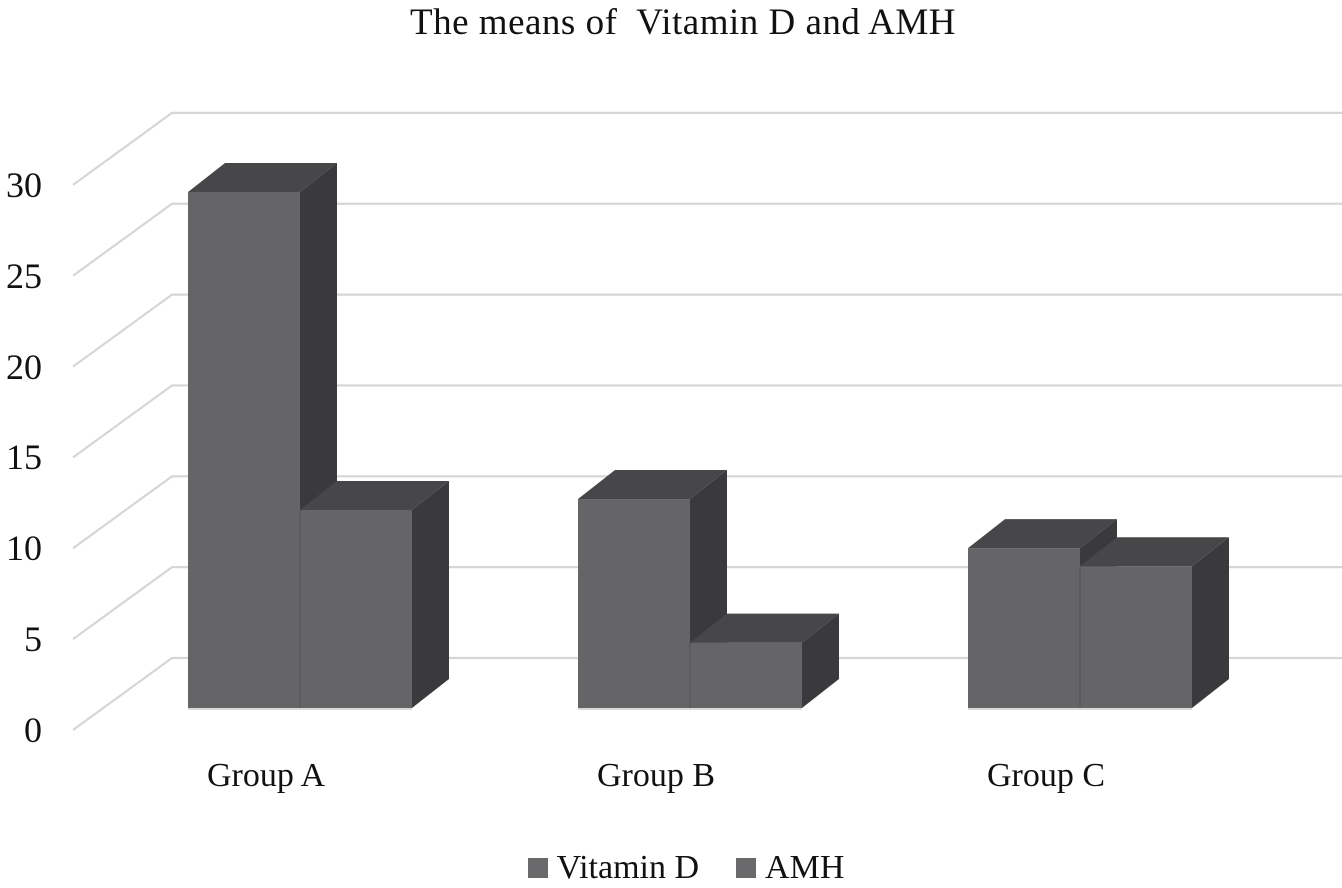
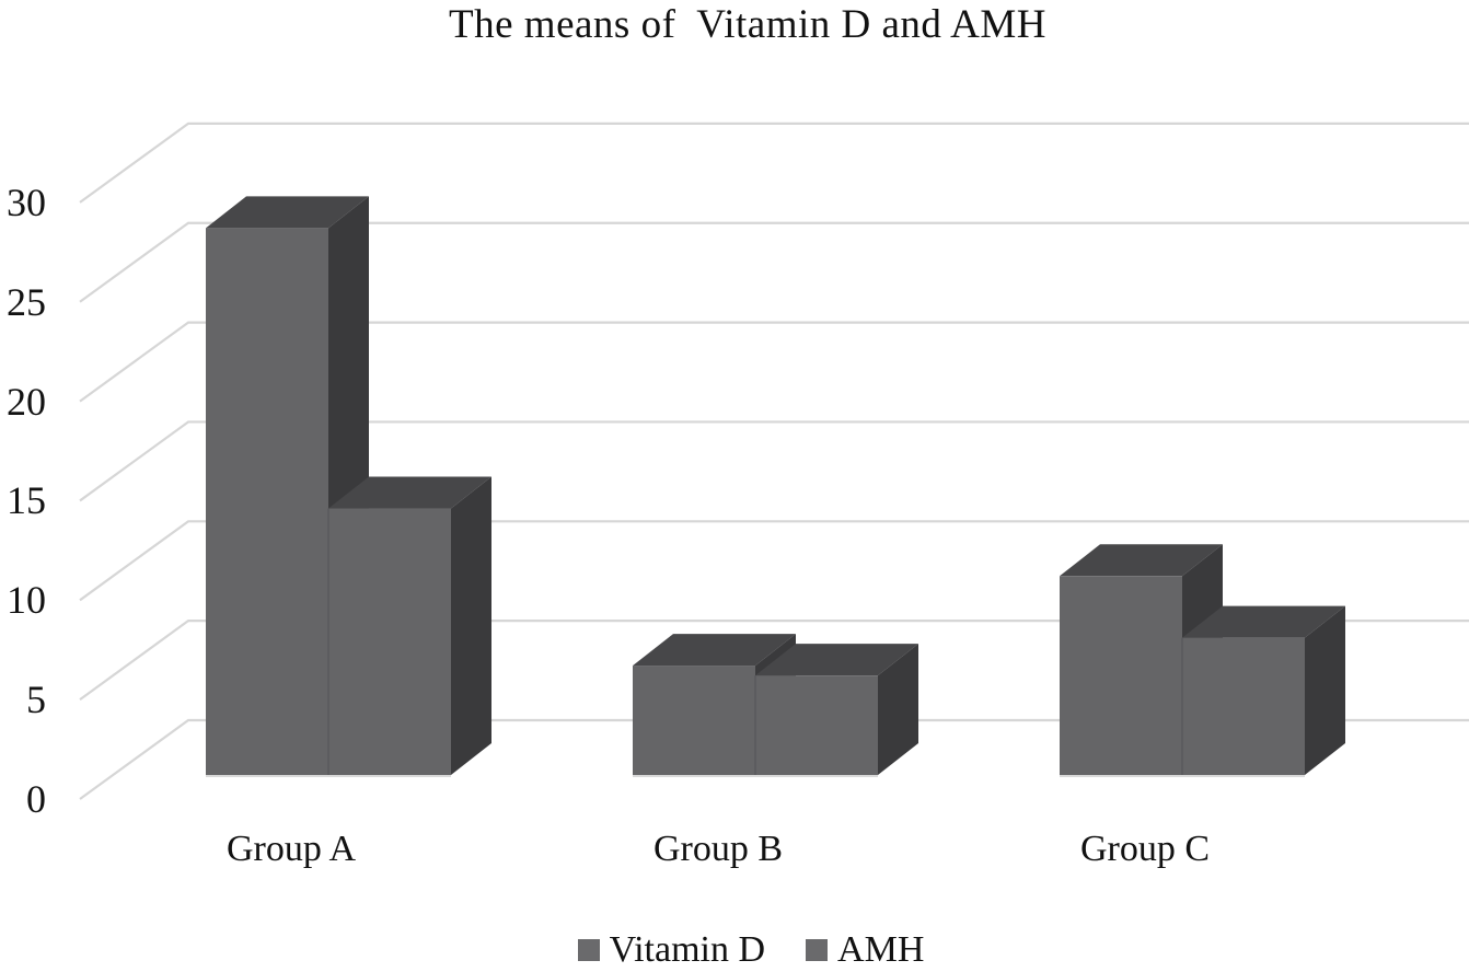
Vitamin D/Group A: 28.4 -> 27.5
AMH/Group A: 10.9 -> 13.4
Vitamin D/Group B: 11.5 -> 5.5
AMH/Group B: 3.6 -> 5.0
Vitamin D/Group C: 8.8 -> 10.0
AMH/Group C: 7.8 -> 6.9
